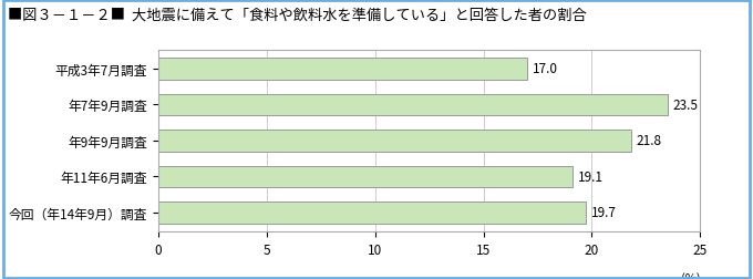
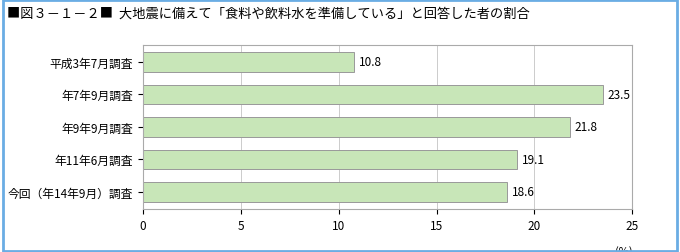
平成3年7月調査: 17.0 -> 10.8
今回（年14年9月）調査: 19.7 -> 18.6
